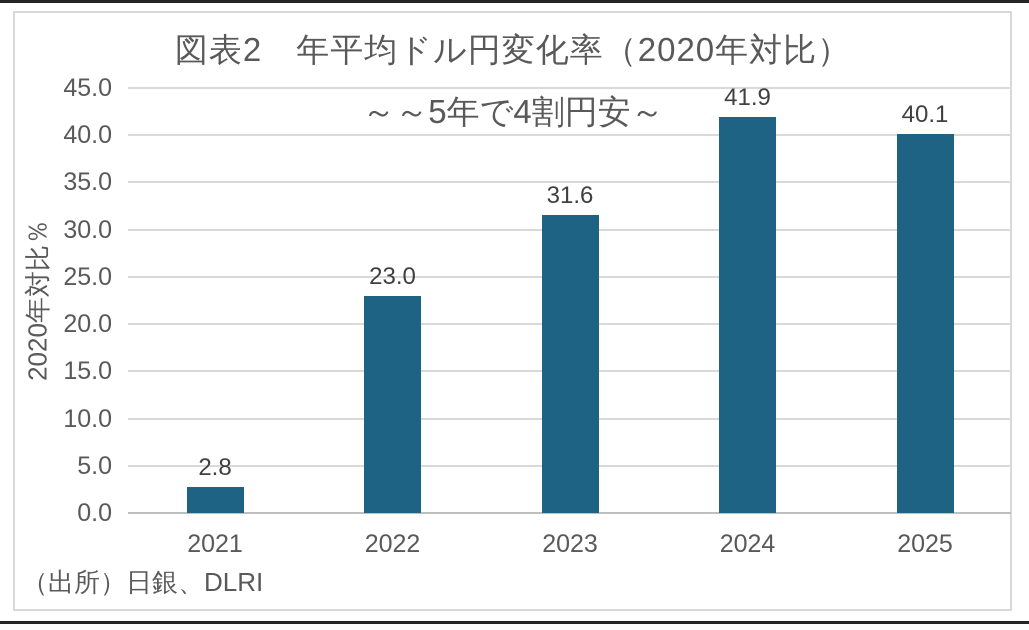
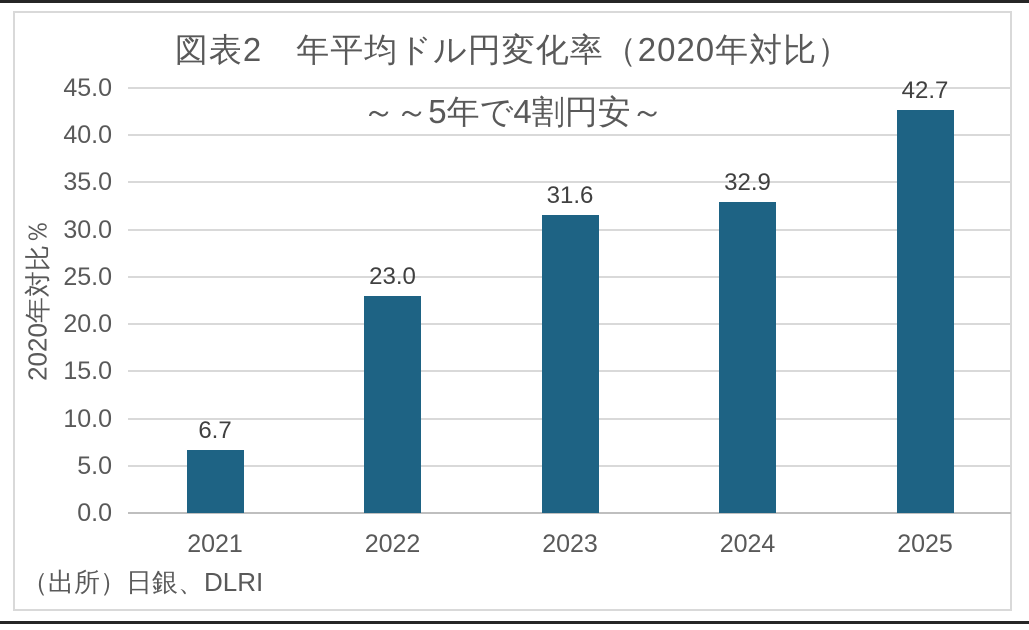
2021: 2.8 -> 6.7
2024: 41.9 -> 32.9
2025: 40.1 -> 42.7
